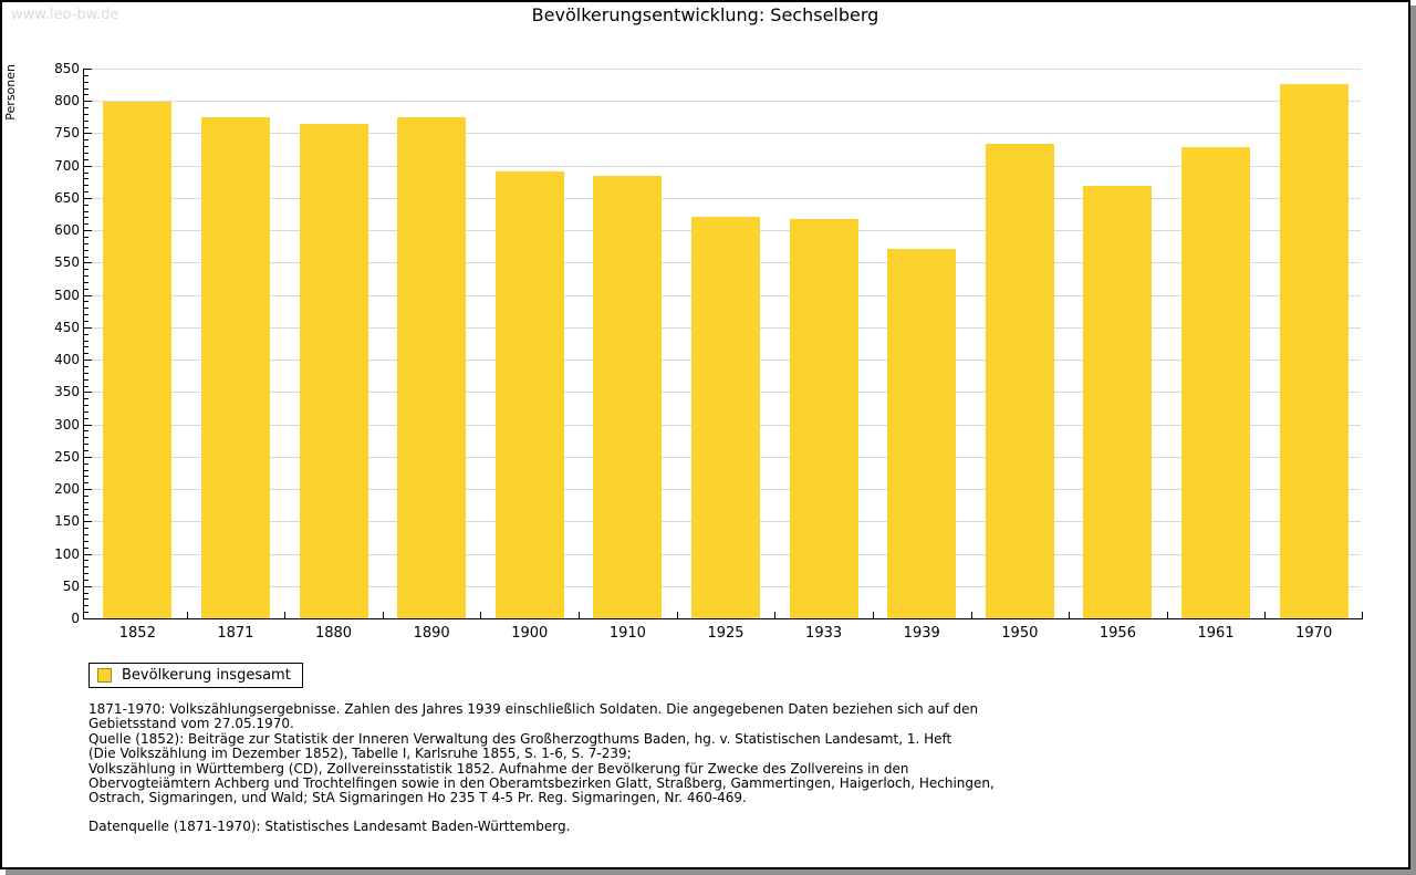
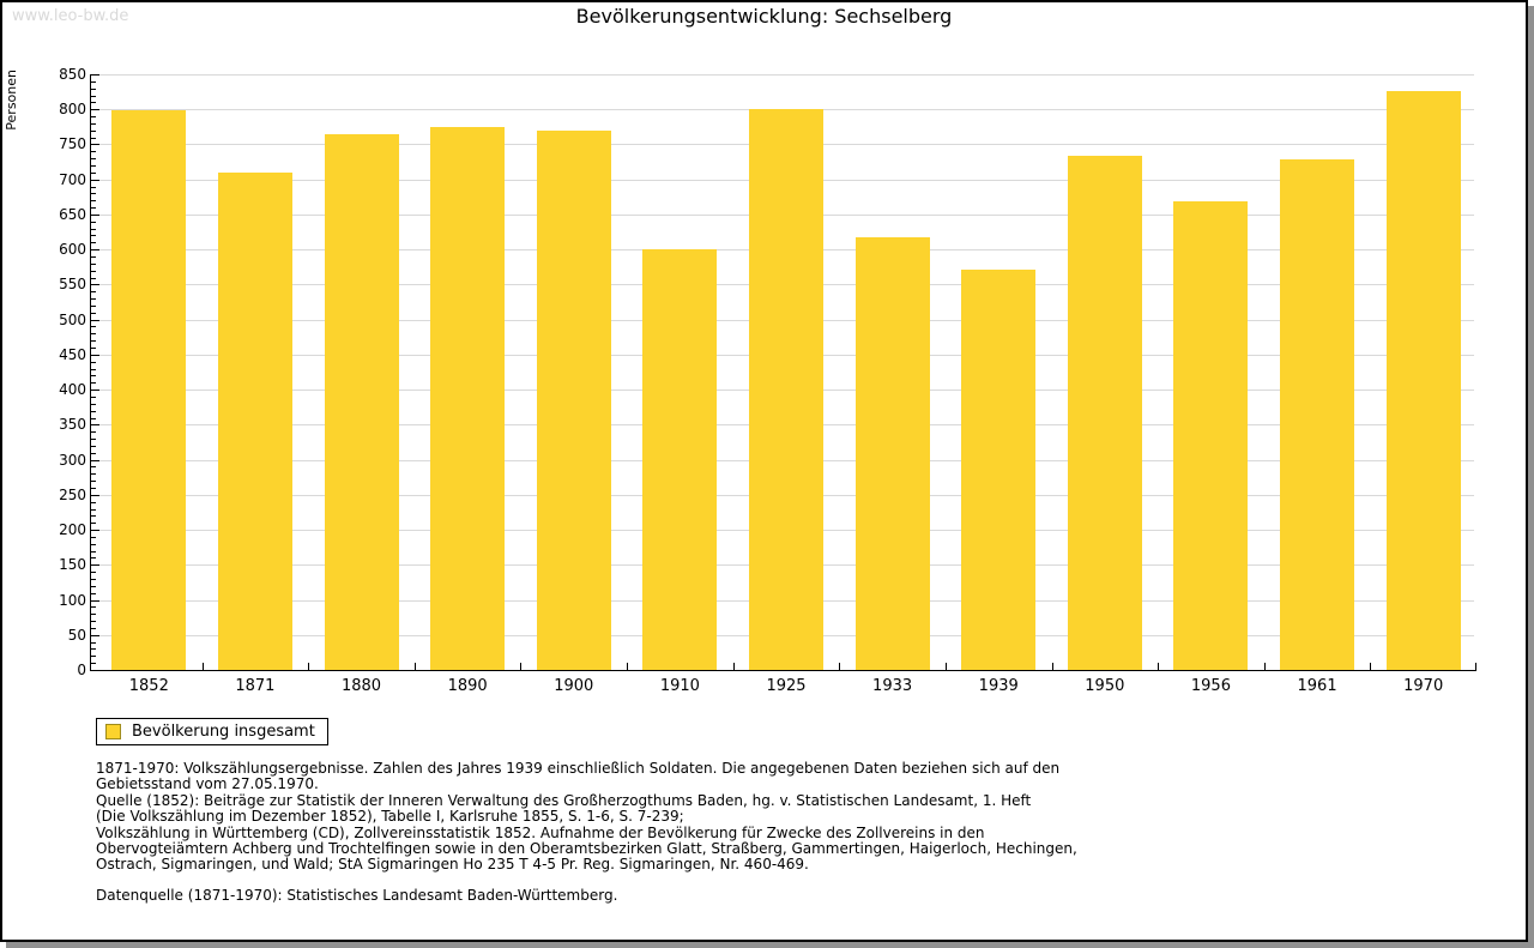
1871: 780 -> 710
1900: 690 -> 770
1910: 680 -> 600
1925: 620 -> 800
